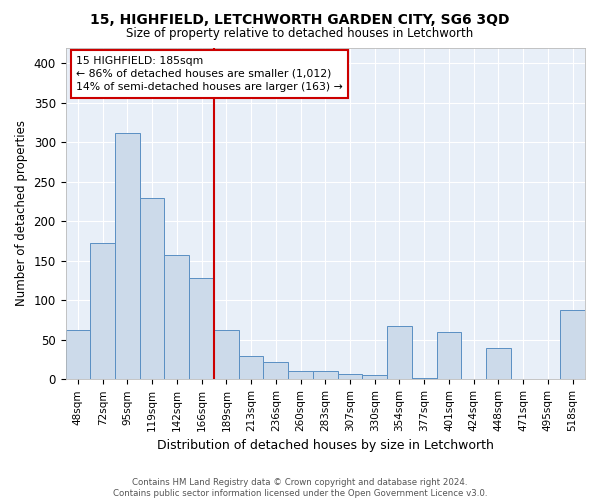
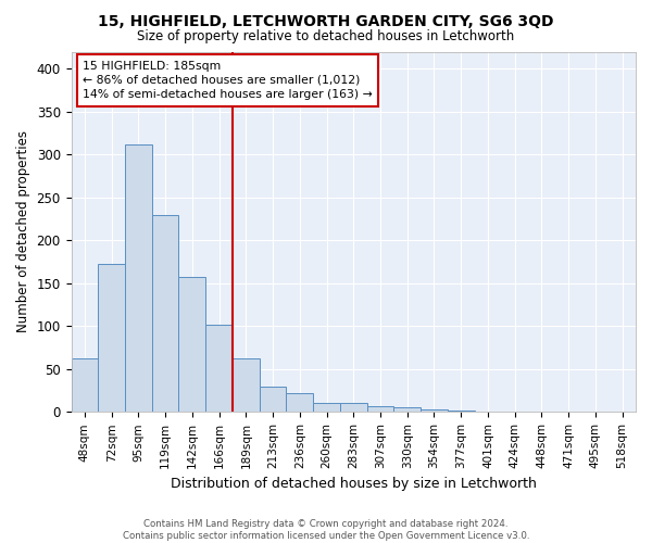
166sqm: 128 -> 102
354sqm: 68 -> 3
401sqm: 60 -> 1
448sqm: 40 -> 1
518sqm: 88 -> 1
